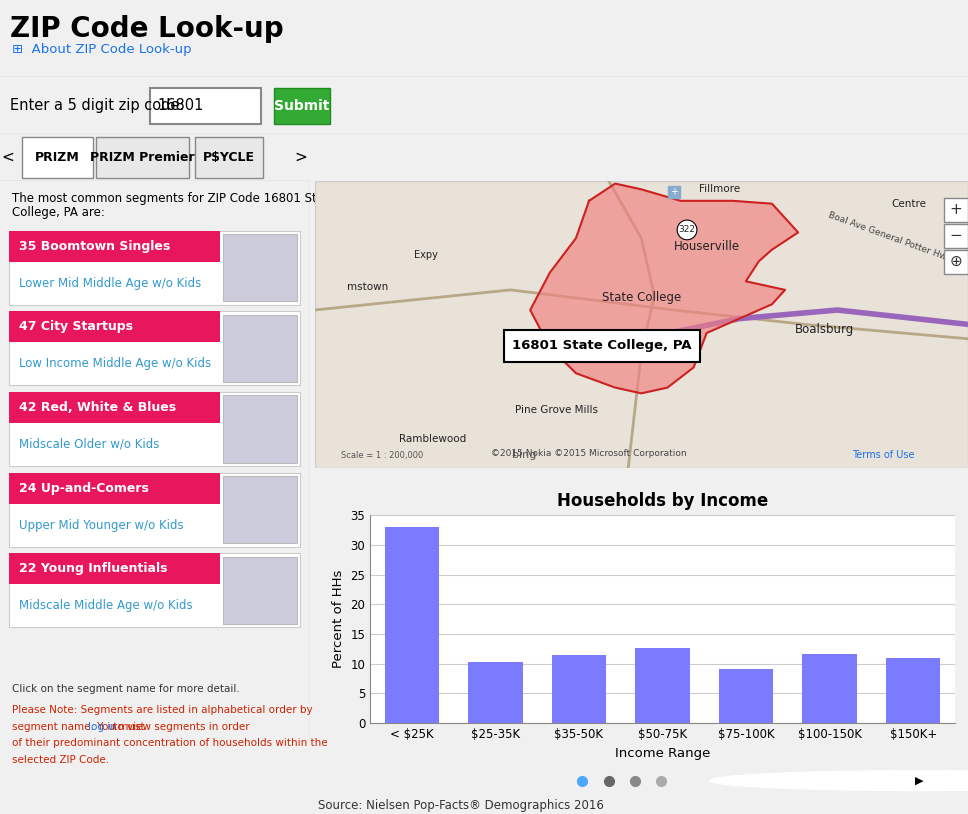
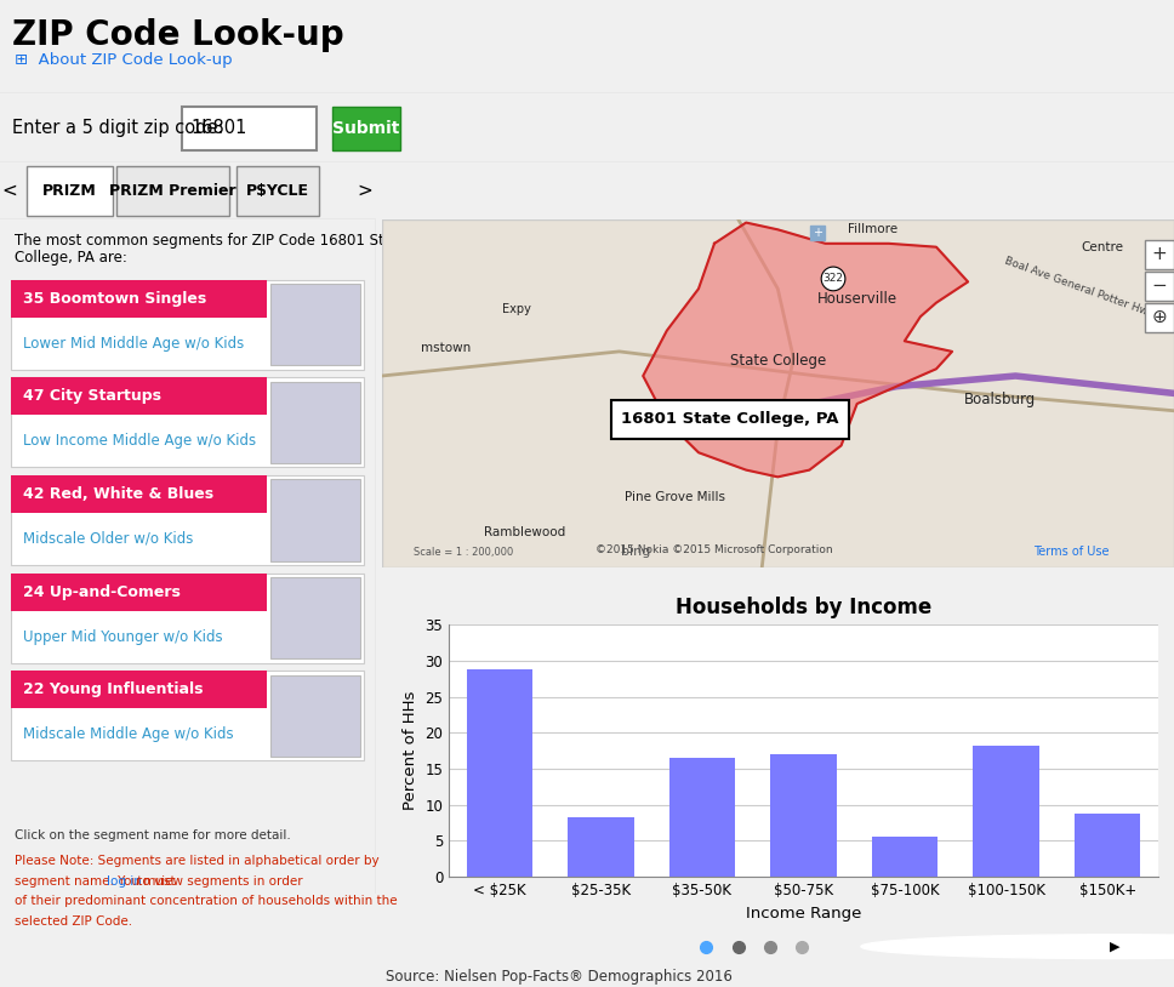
Households by Income/< $25K: 33.0 -> 28.8
Households by Income/$25-35K: 10.3 -> 8.2
Households by Income/$35-50K: 11.4 -> 16.6
Households by Income/$50-75K: 12.7 -> 17.0
Households by Income/$75-100K: 9.1 -> 5.6
Households by Income/$100-150K: 11.7 -> 18.2
Households by Income/$150K+: 11.0 -> 8.8
